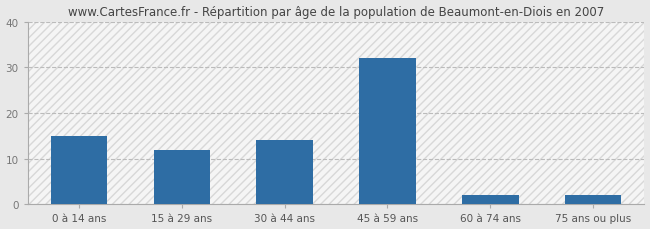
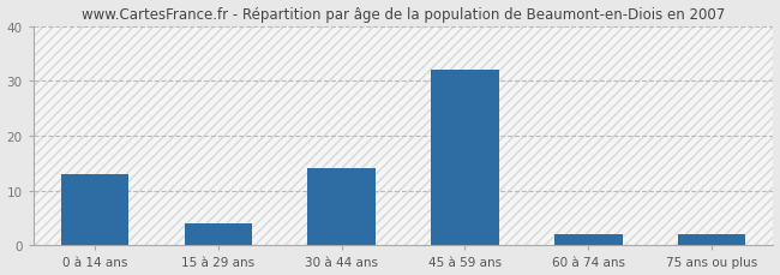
0 à 14 ans: 15 -> 13
15 à 29 ans: 12 -> 4
